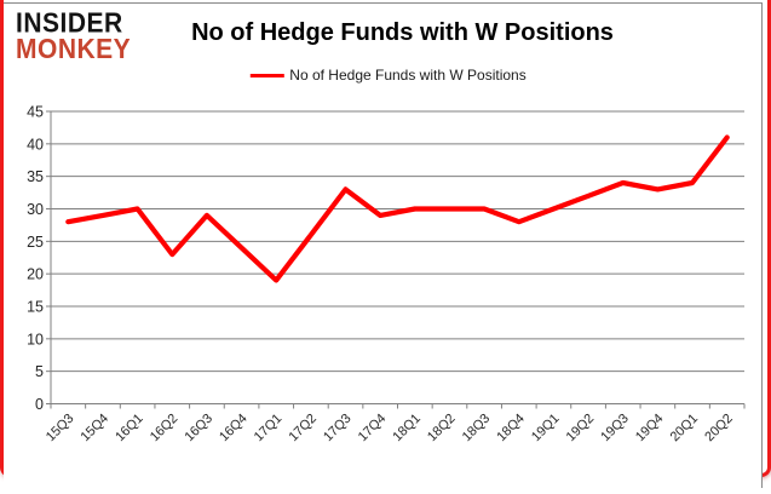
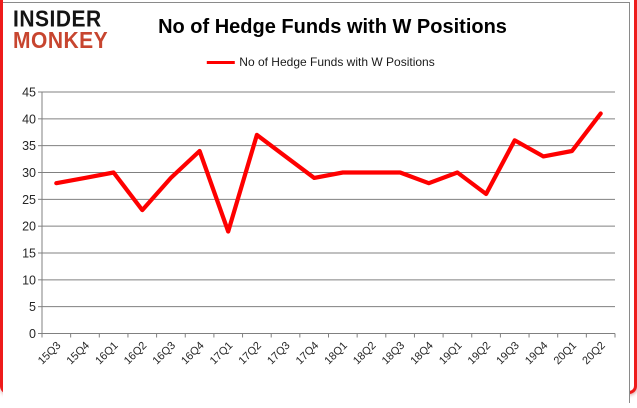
16Q4: 24 -> 34
17Q2: 26 -> 37
19Q2: 32 -> 26
19Q3: 34 -> 36
